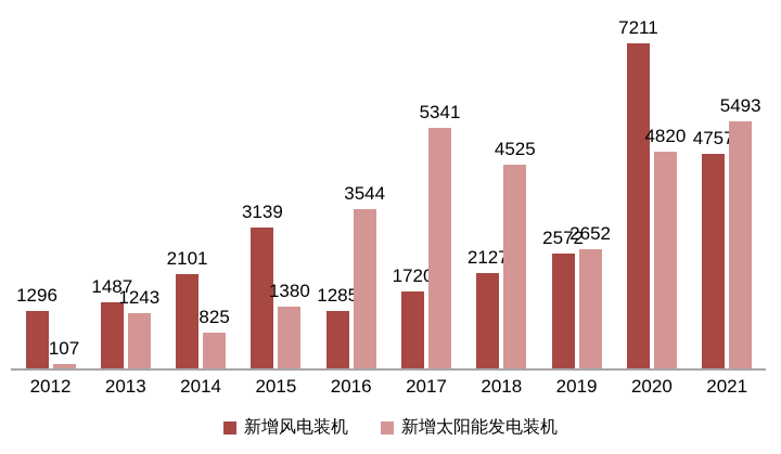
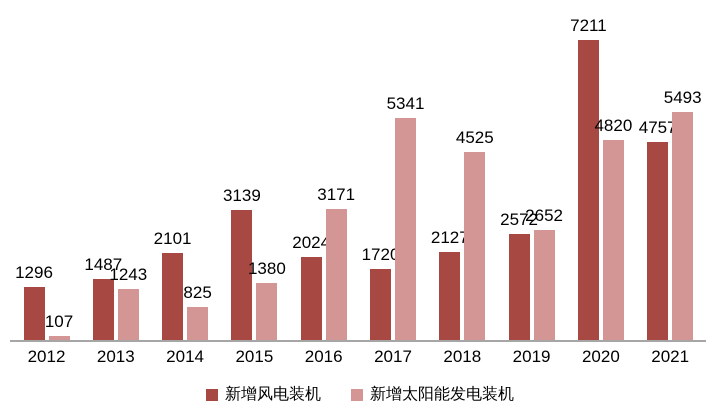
新增风电装机/2016: 1285 -> 2024
新增太阳能发电装机/2016: 3544 -> 3171
